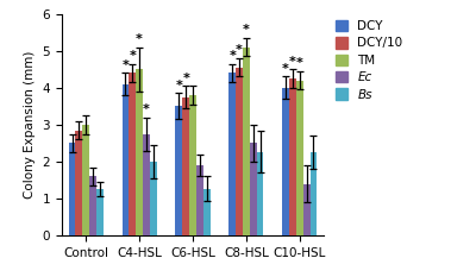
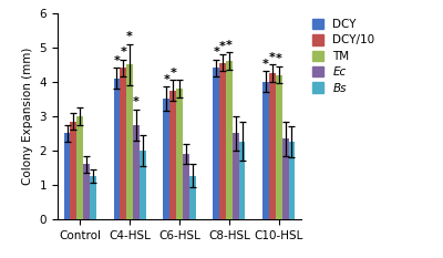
TM/C8-HSL: 5.1 -> 4.6
Ec/C10-HSL: 1.40 -> 2.35
